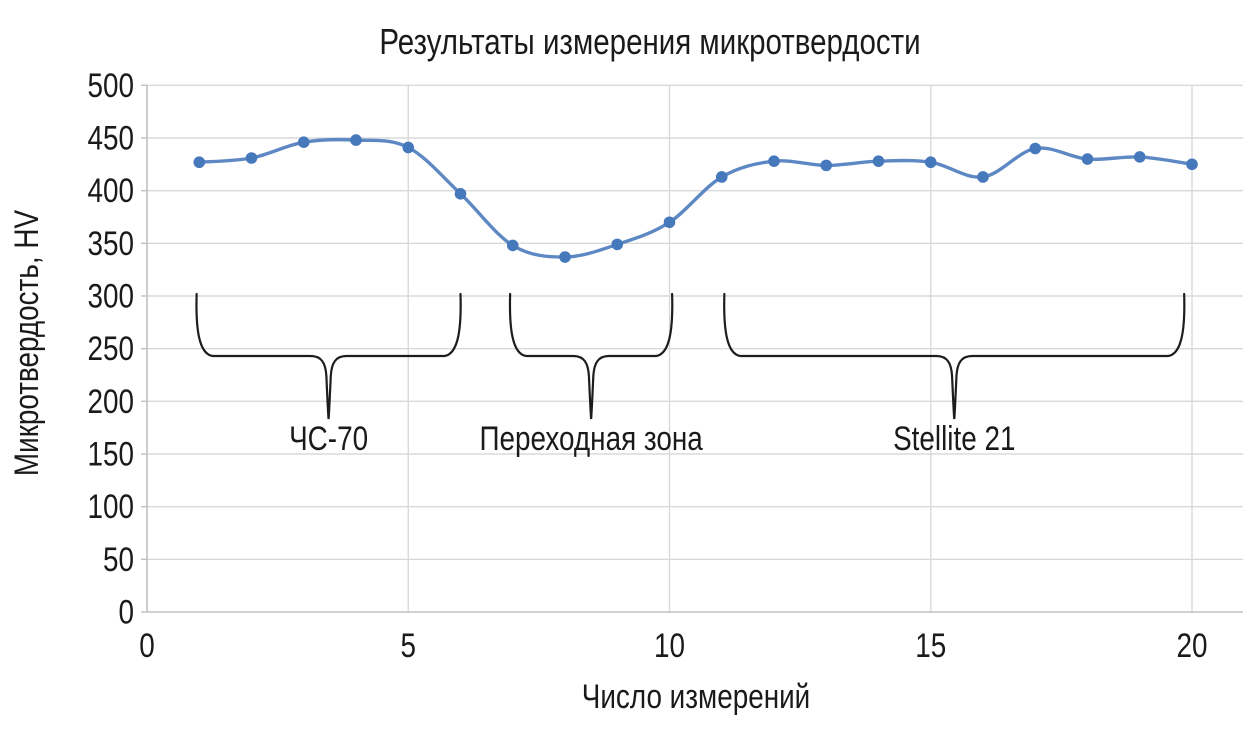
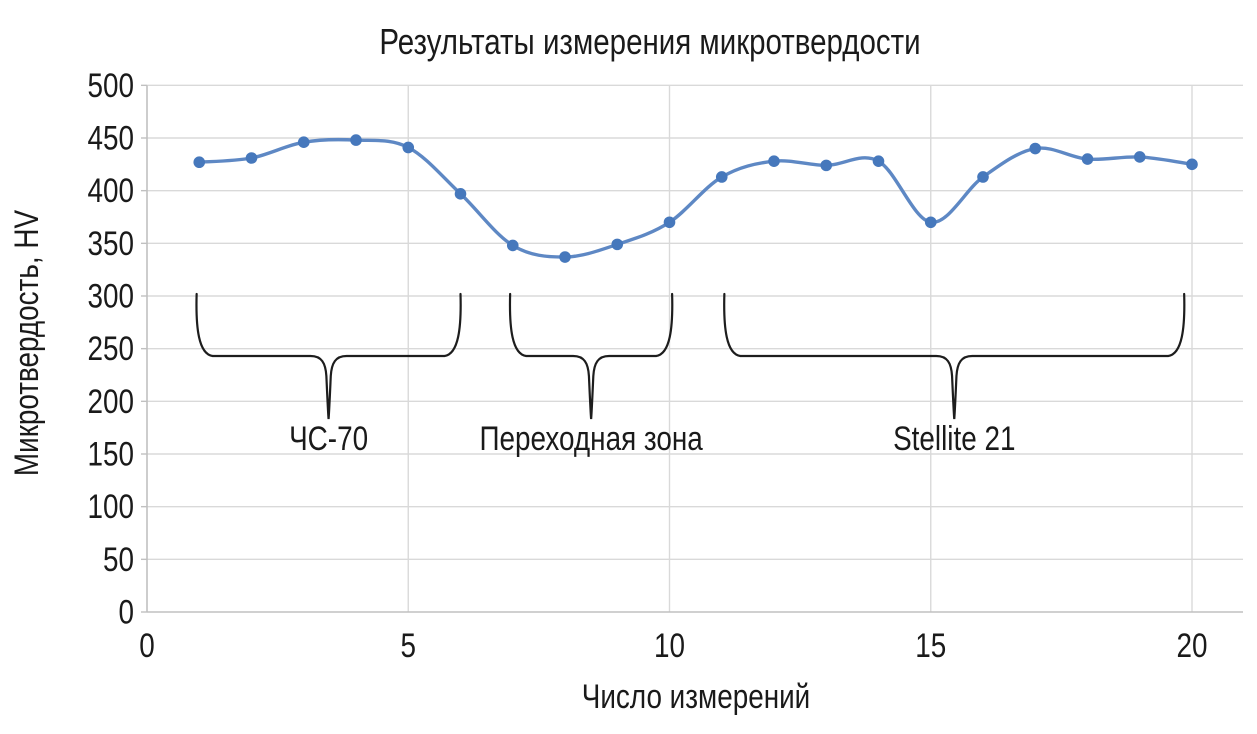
15: 427 -> 370
